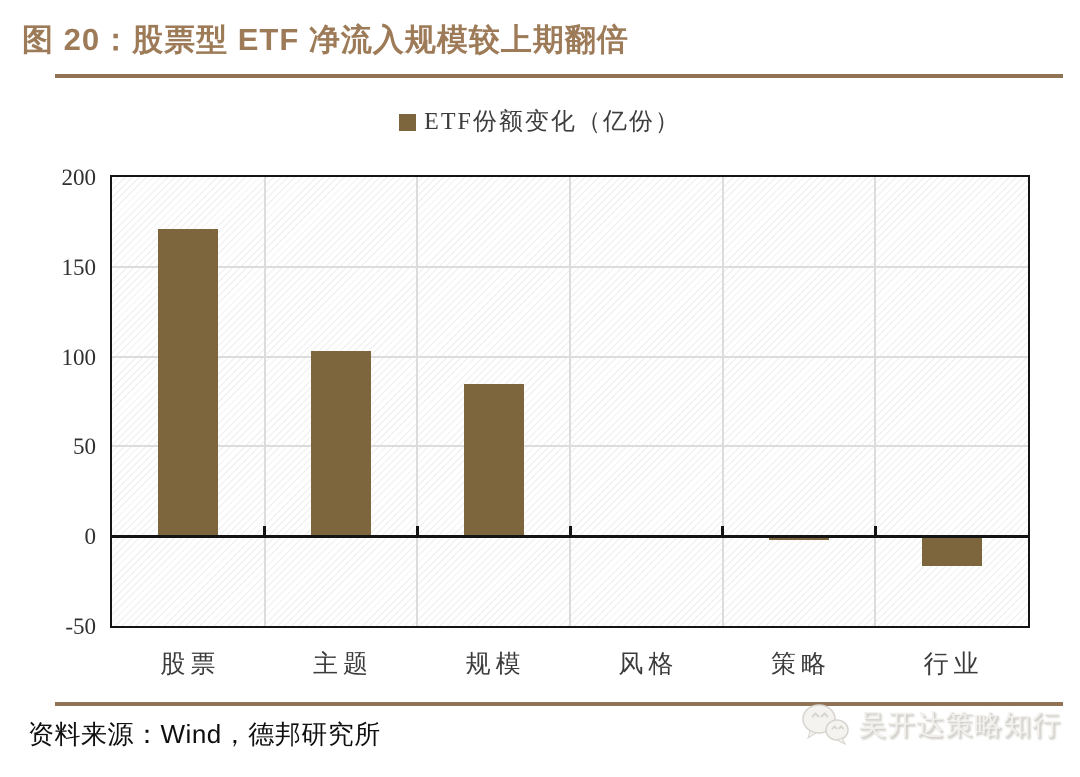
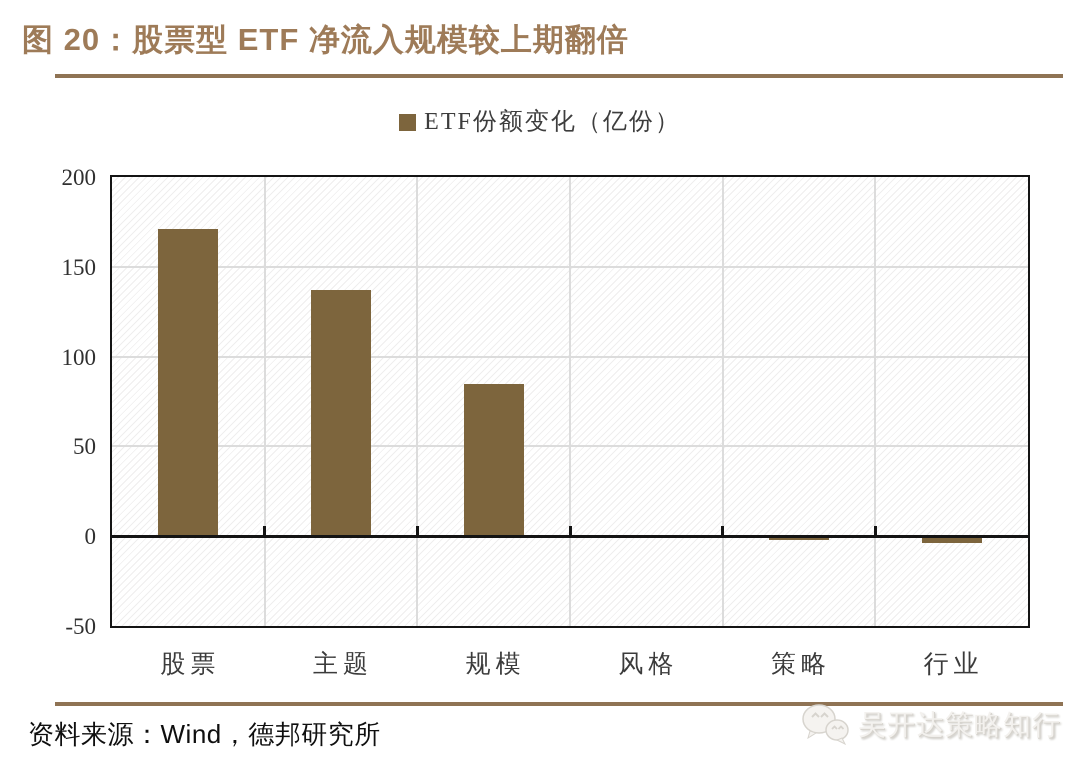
主题: 103 -> 137
行业: -16 -> -3
